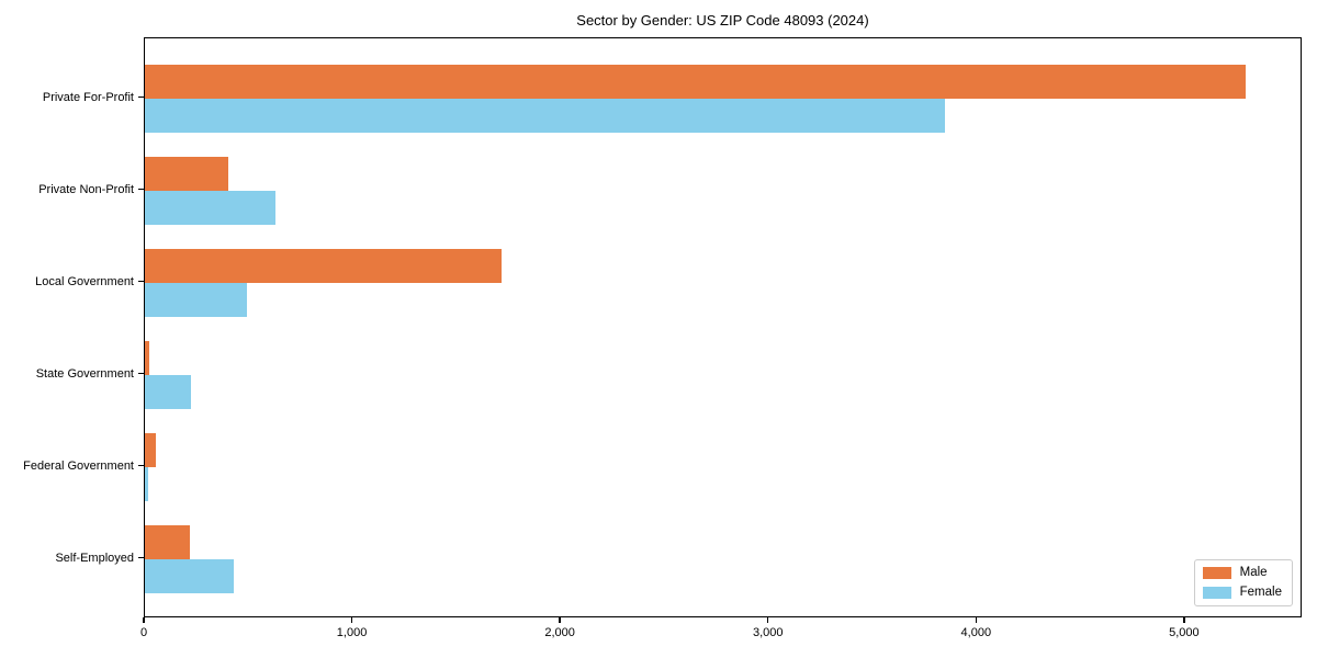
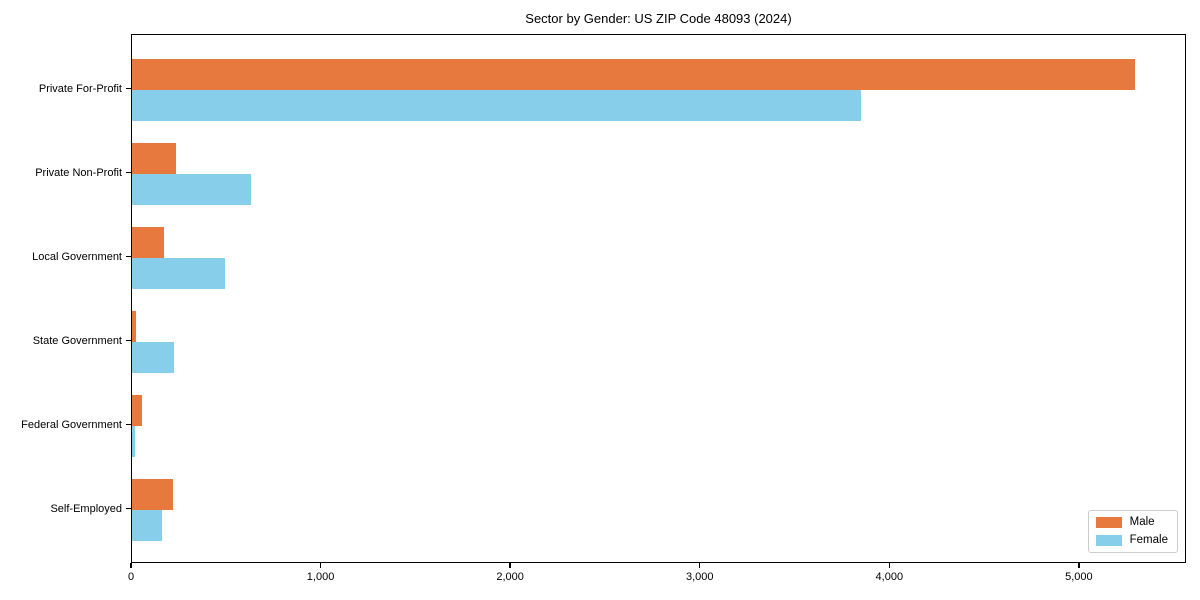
Male/Private Non-Profit: 400 -> 230
Male/Local Government: 1720 -> 170
Female/Self-Employed: 430 -> 160
